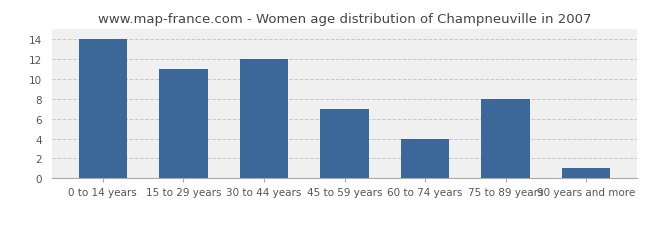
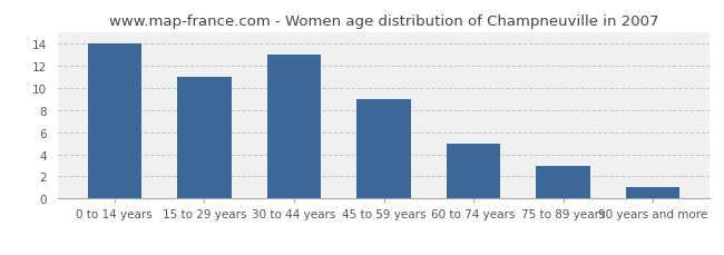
30 to 44 years: 12 -> 13
45 to 59 years: 7 -> 9
60 to 74 years: 4 -> 5
75 to 89 years: 8 -> 3
